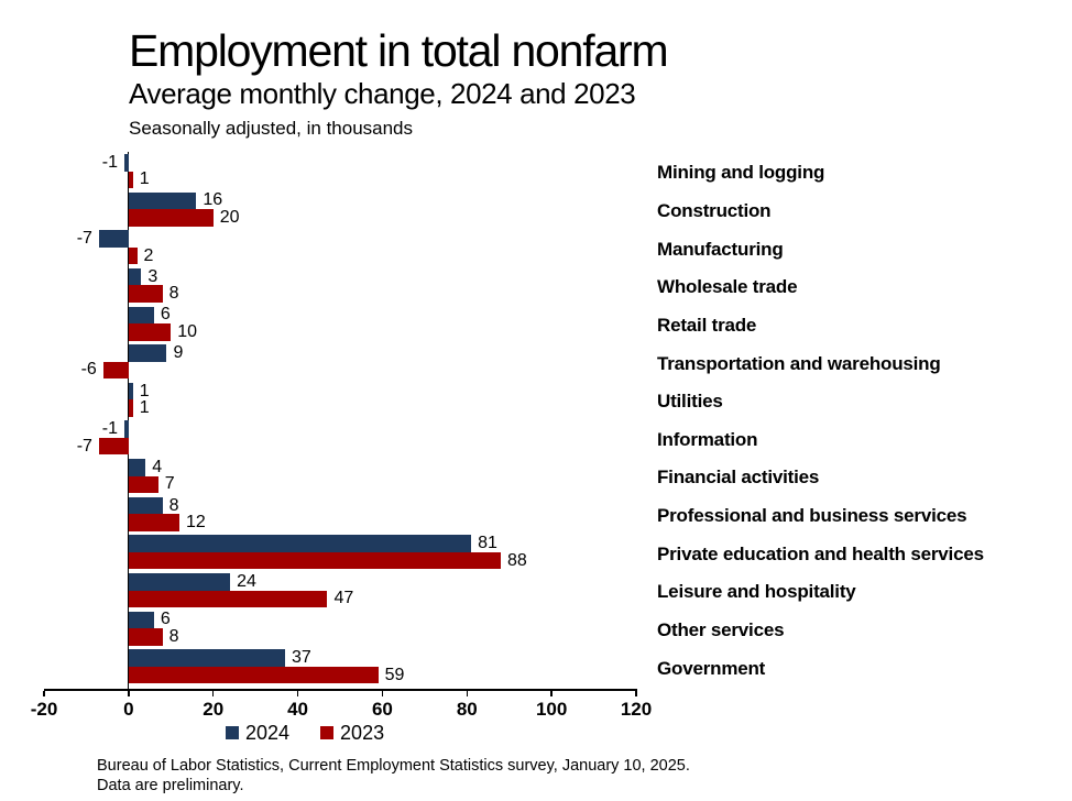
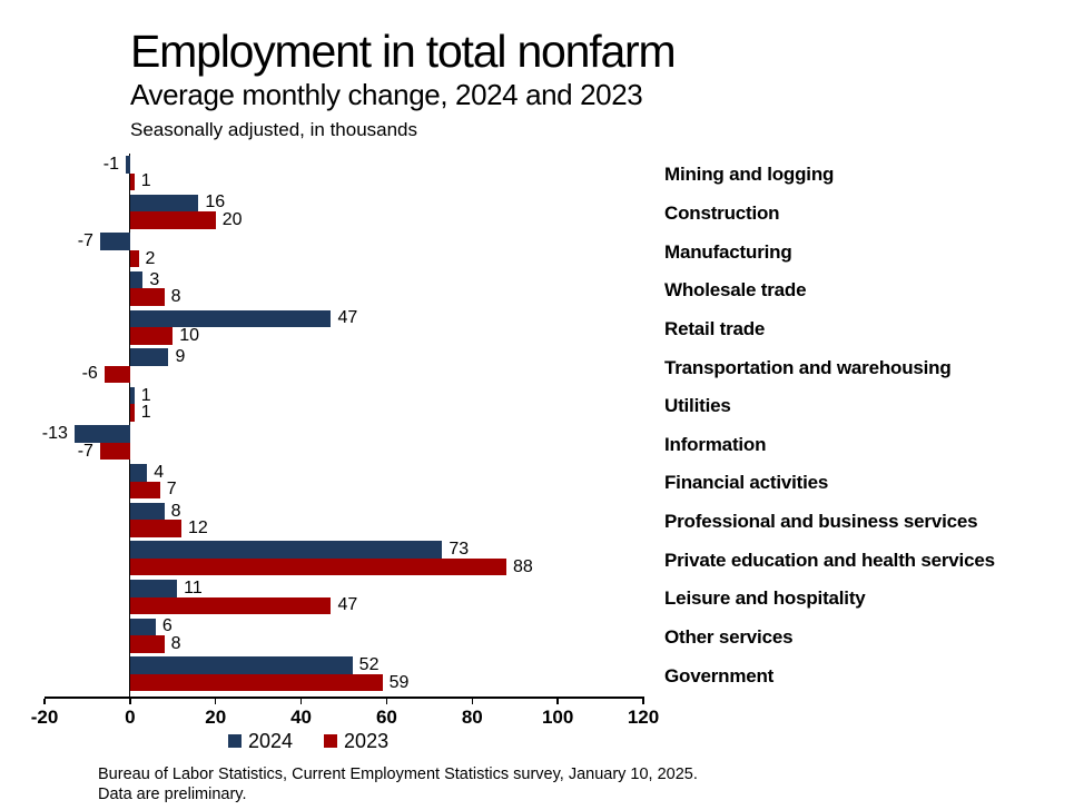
2024/Retail trade: 6 -> 47
2024/Information: -1 -> -13
2024/Private education and health services: 81 -> 73
2024/Leisure and hospitality: 24 -> 11
2024/Government: 37 -> 52
